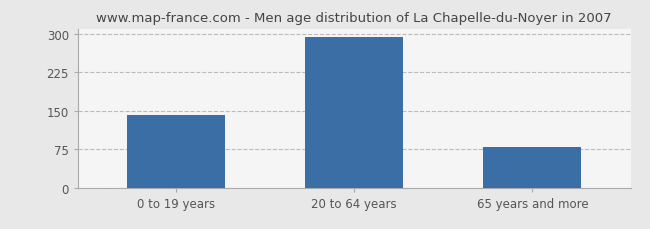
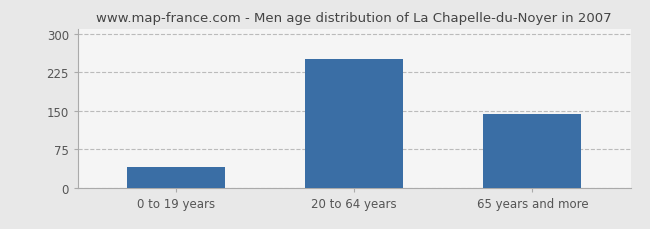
0 to 19 years: 142 -> 40
20 to 64 years: 294 -> 252
65 years and more: 80 -> 144
